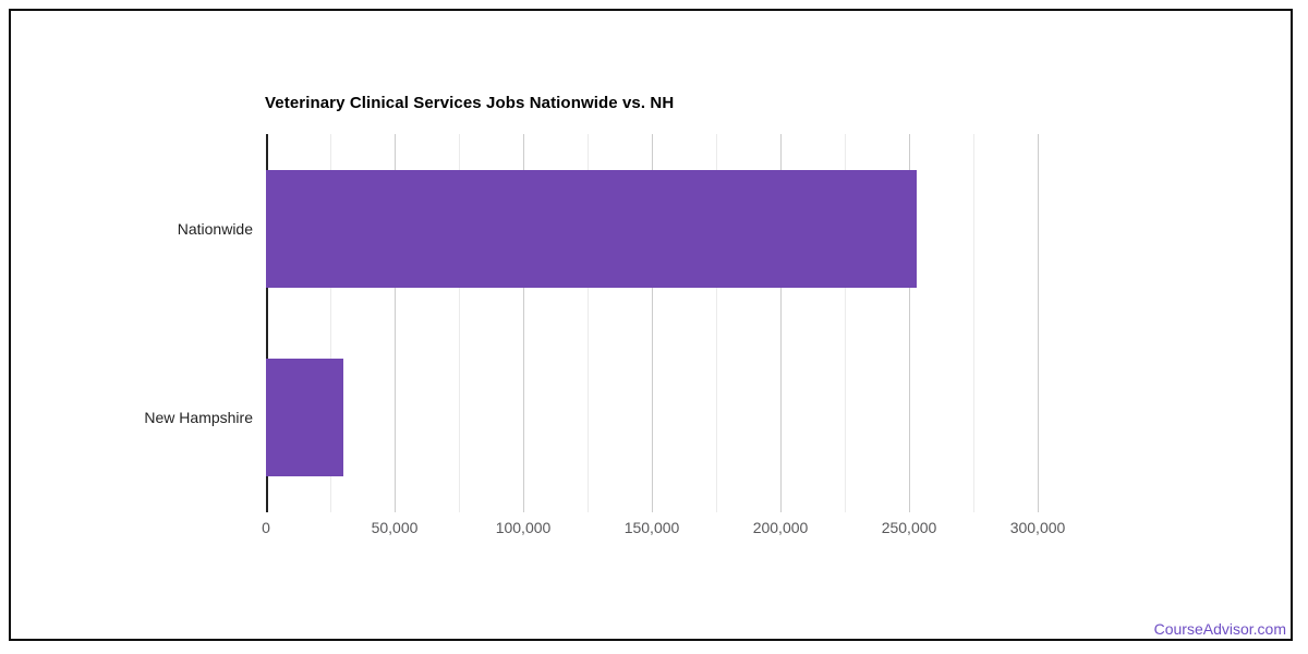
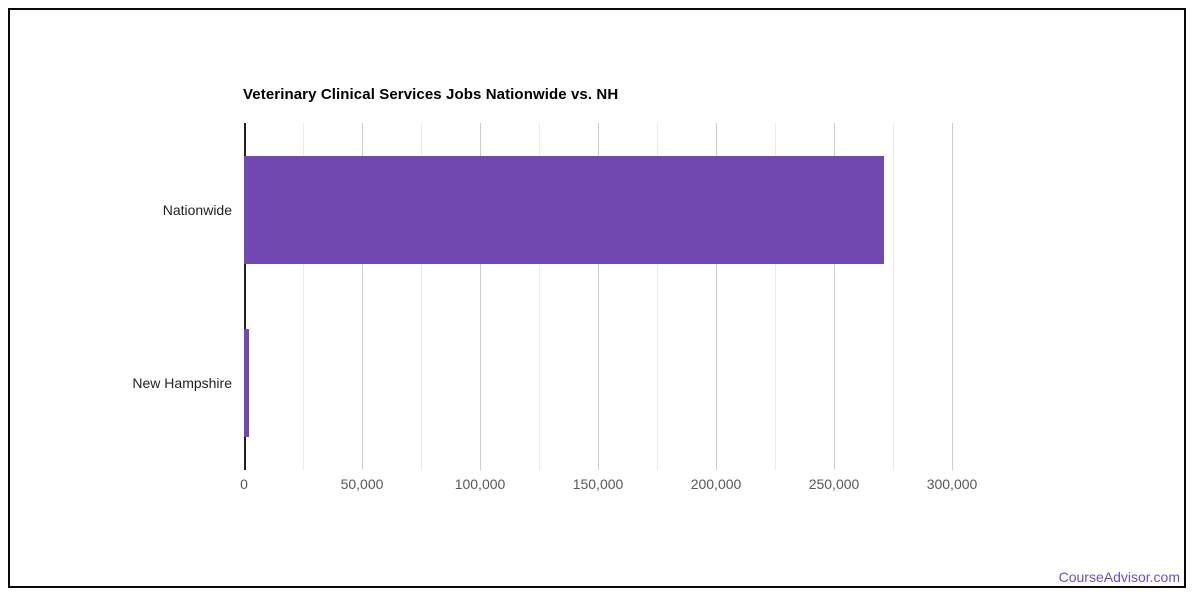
Nationwide: 253000 -> 271000
New Hampshire: 30000 -> 2000
